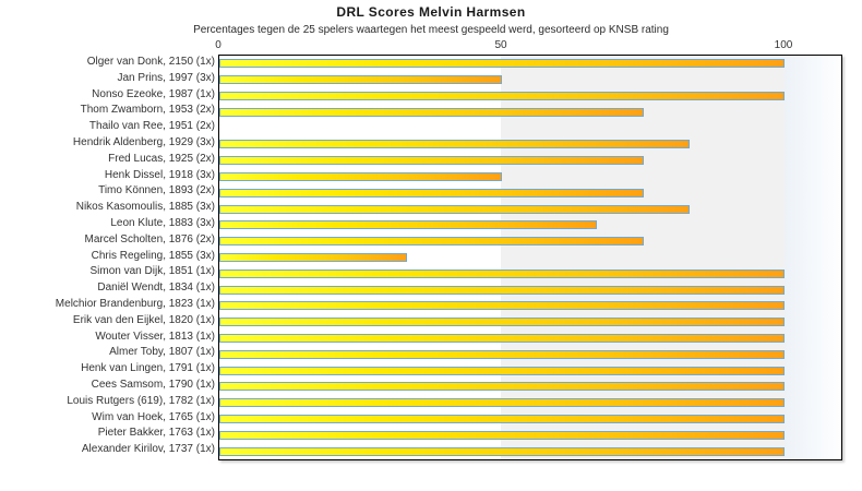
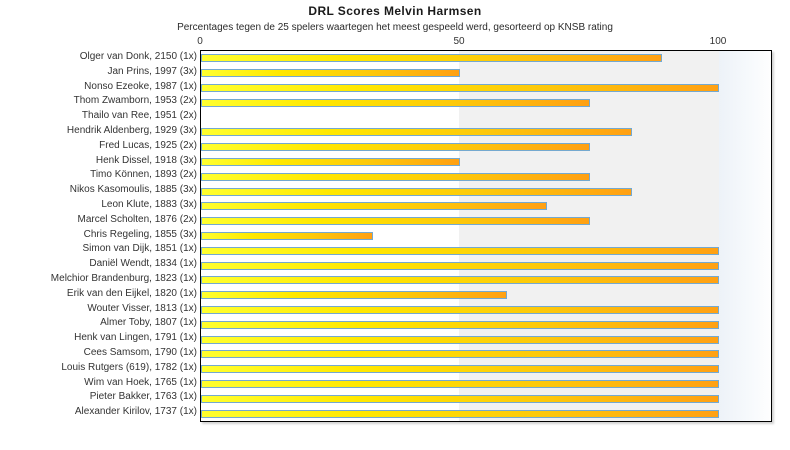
Olger van Donk, 2150 (1x): 100 -> 89
Erik van den Eijkel, 1820 (1x): 100 -> 59
